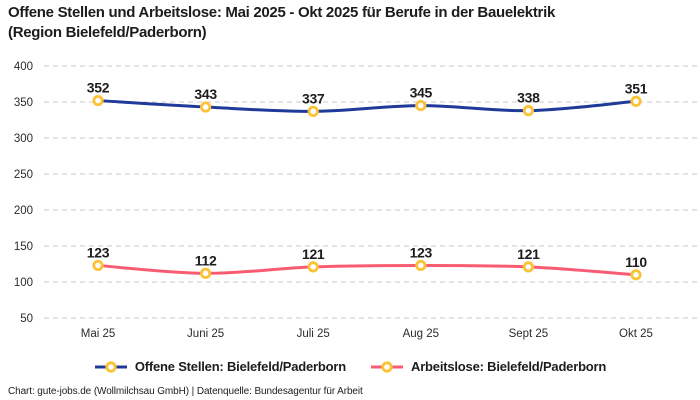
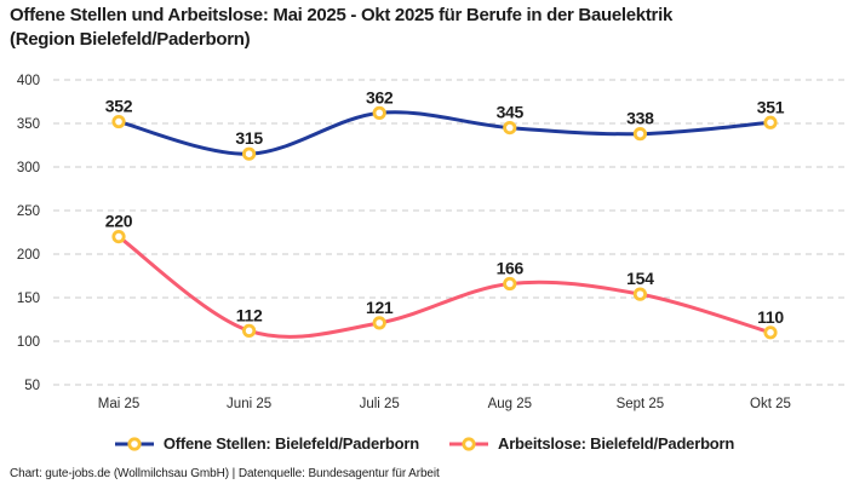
Arbeitslose: Bielefeld/Paderborn/Mai 25: 123 -> 220
Offene Stellen: Bielefeld/Paderborn/Juni 25: 343 -> 315
Offene Stellen: Bielefeld/Paderborn/Juli 25: 337 -> 362
Arbeitslose: Bielefeld/Paderborn/Aug 25: 123 -> 166
Arbeitslose: Bielefeld/Paderborn/Sept 25: 121 -> 154
